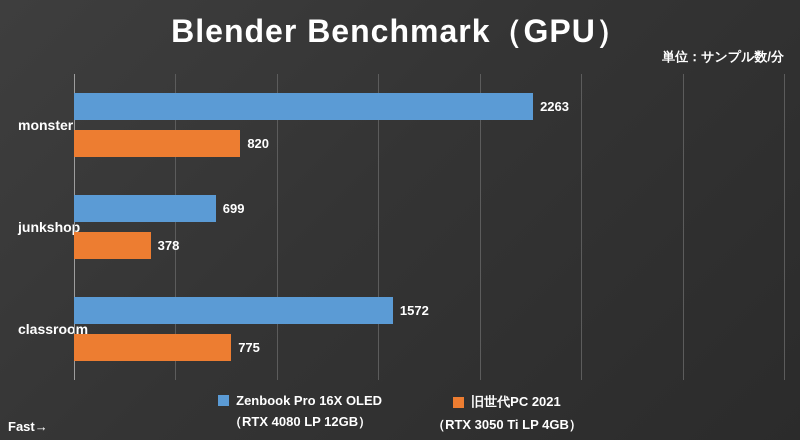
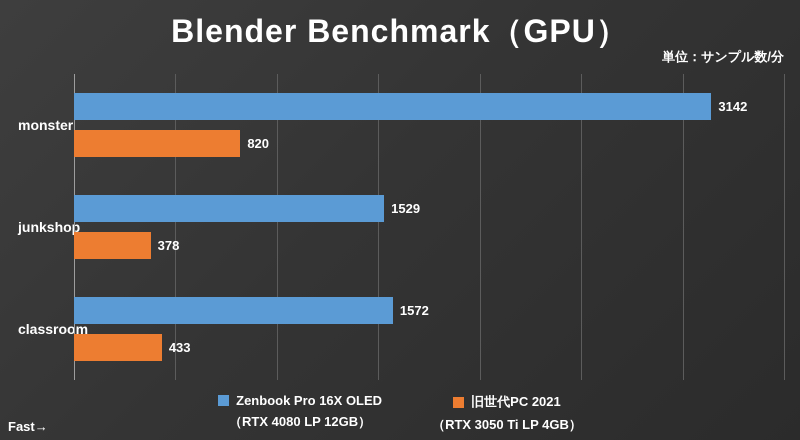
Zenbook Pro 16X OLED/monster: 2263 -> 3142
Zenbook Pro 16X OLED/junkshop: 699 -> 1529
旧世代PC 2021/classroom: 775 -> 433
